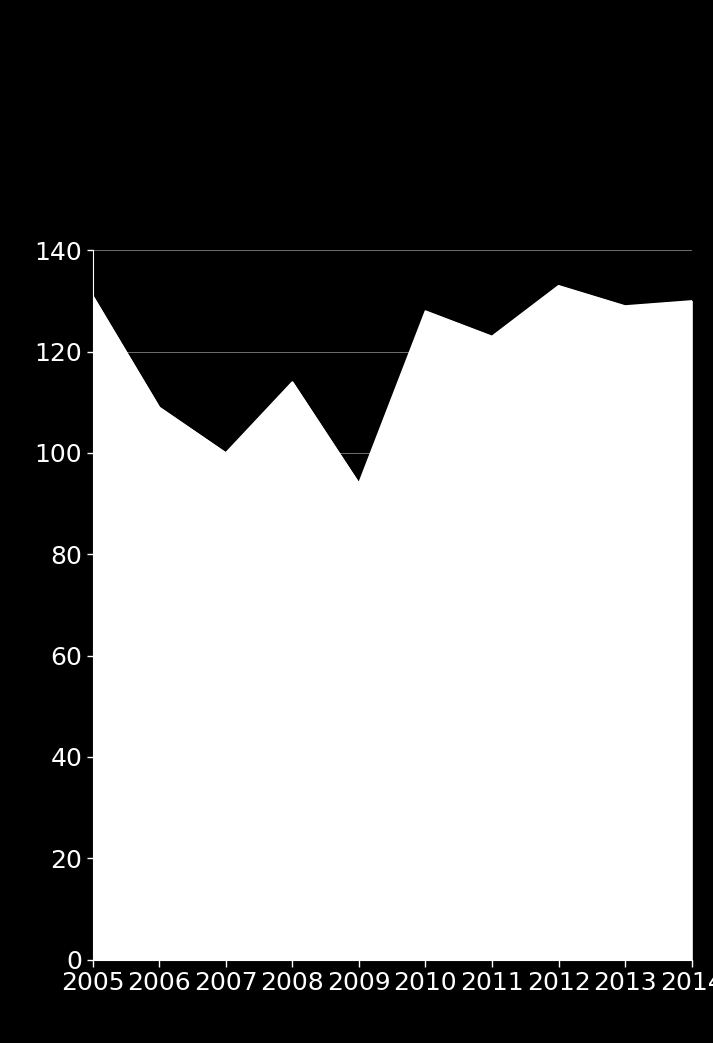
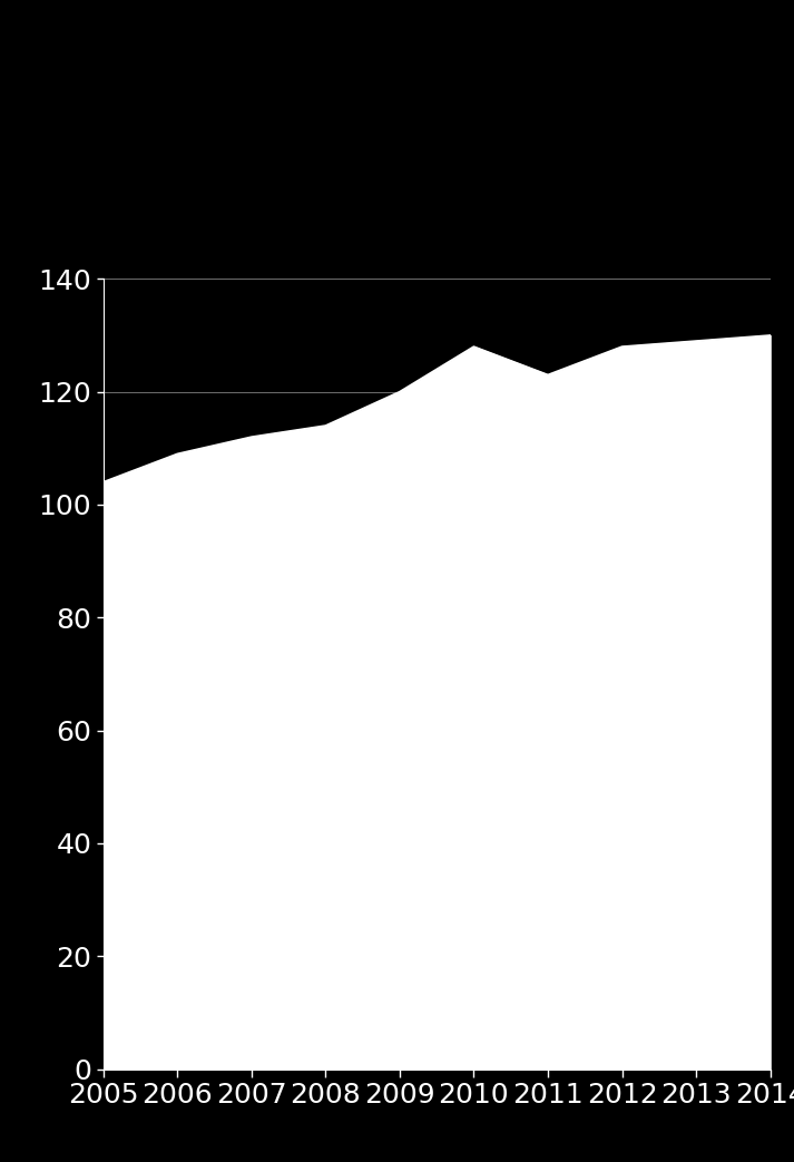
2005: 131 -> 104
2007: 100 -> 112
2009: 94 -> 120
2012: 133 -> 128
